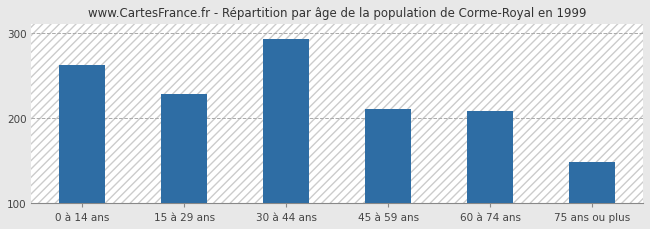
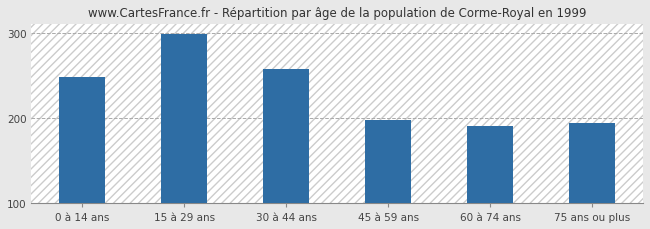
0 à 14 ans: 262 -> 248
15 à 29 ans: 228 -> 298
30 à 44 ans: 293 -> 258
45 à 59 ans: 210 -> 198
60 à 74 ans: 208 -> 190
75 ans ou plus: 148 -> 194
